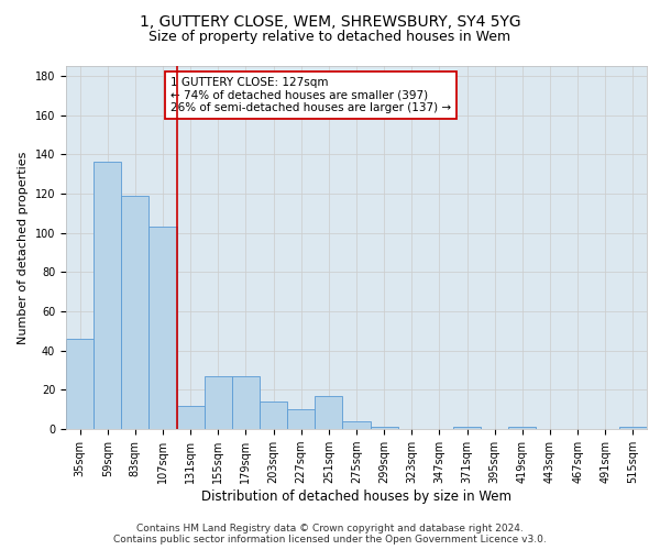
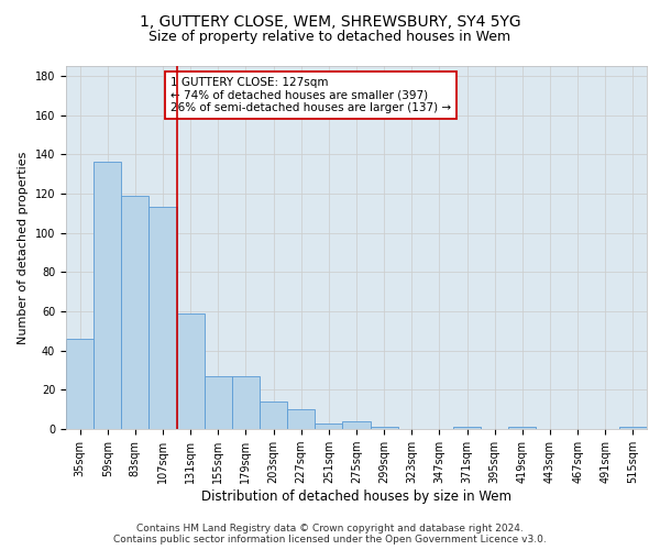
107sqm: 103 -> 113
131sqm: 12 -> 59
251sqm: 17 -> 3
